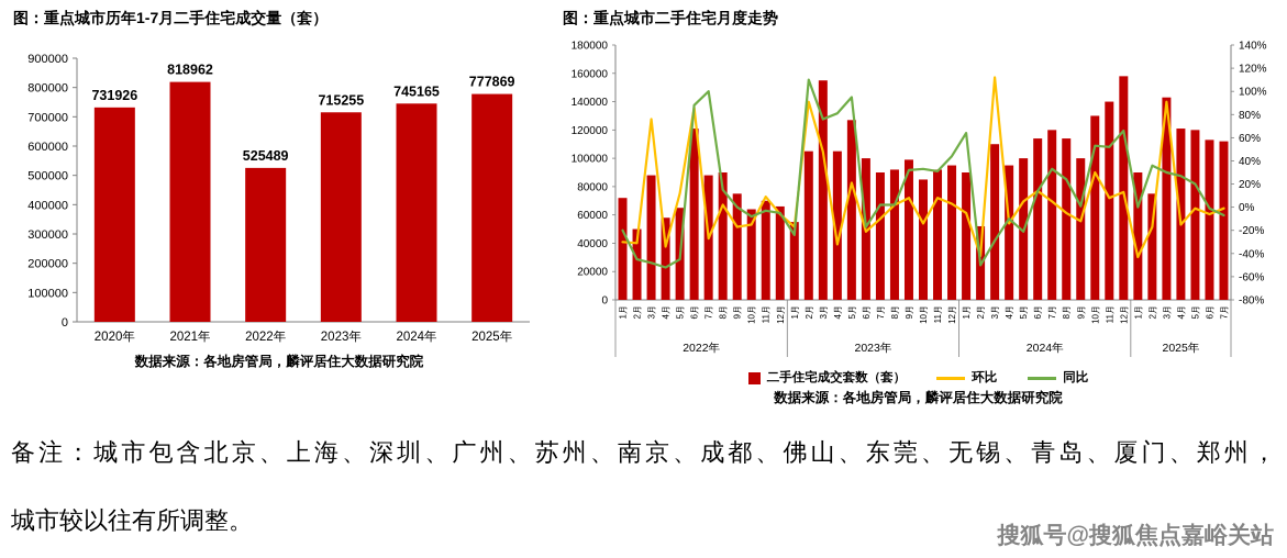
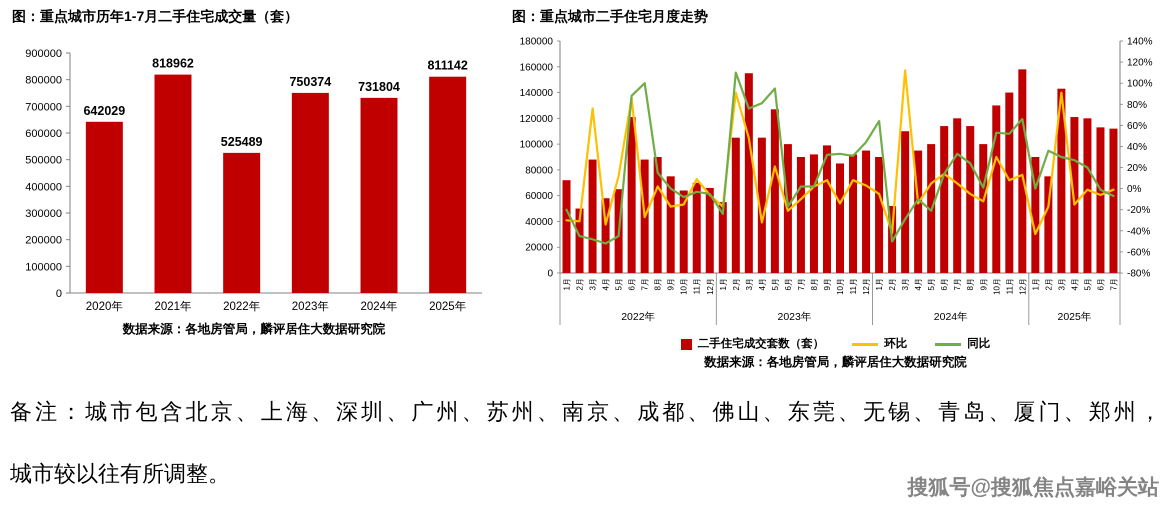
图：重点城市历年1-7月二手住宅成交量（套）/2020年: 731926 -> 642029
图：重点城市历年1-7月二手住宅成交量（套）/2023年: 715255 -> 750374
图：重点城市历年1-7月二手住宅成交量（套）/2024年: 745165 -> 731804
图：重点城市历年1-7月二手住宅成交量（套）/2025年: 777869 -> 811142
